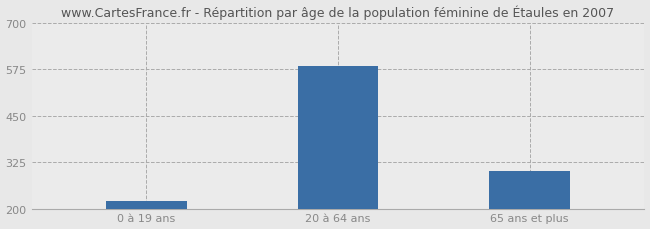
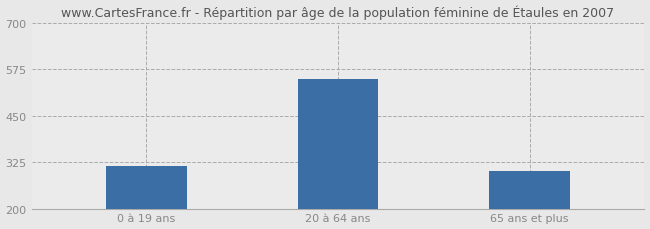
0 à 19 ans: 220 -> 315
20 à 64 ans: 585 -> 550
